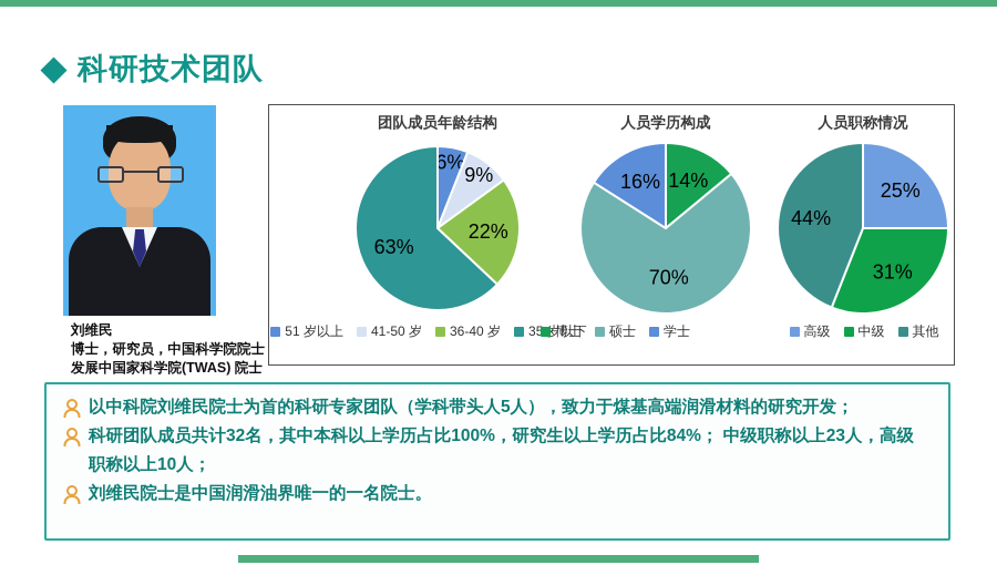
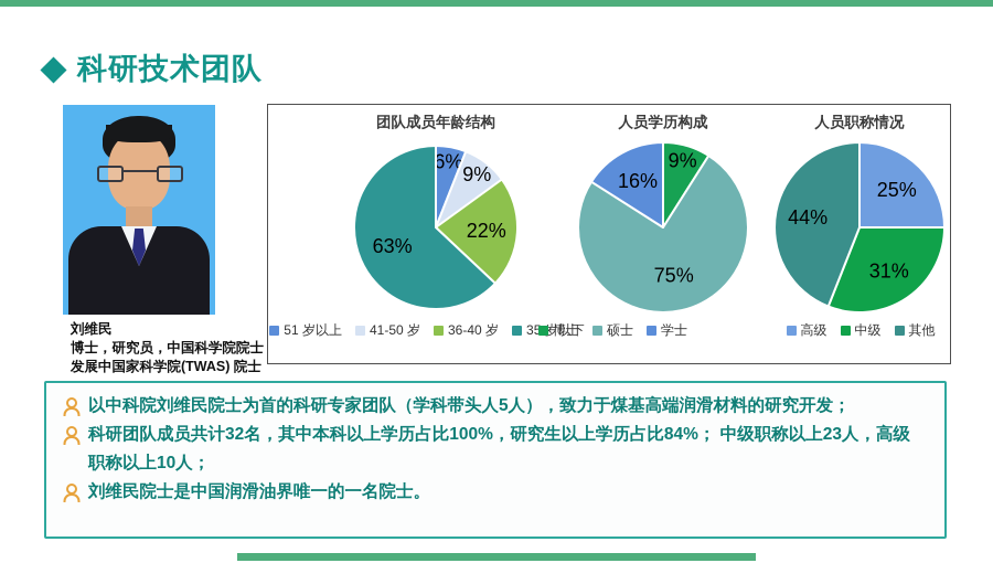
人员学历构成/博士: 14% -> 9%
人员学历构成/硕士: 70% -> 75%
